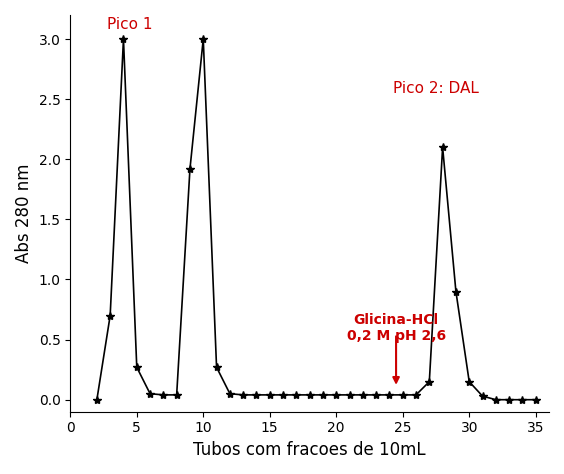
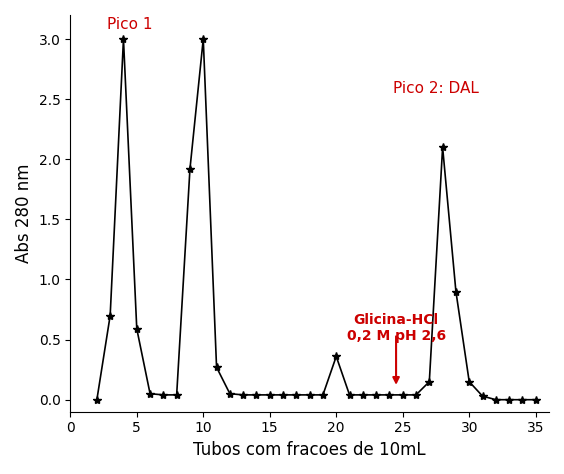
5: 0.27 -> 0.59
20: 0.04 -> 0.36
